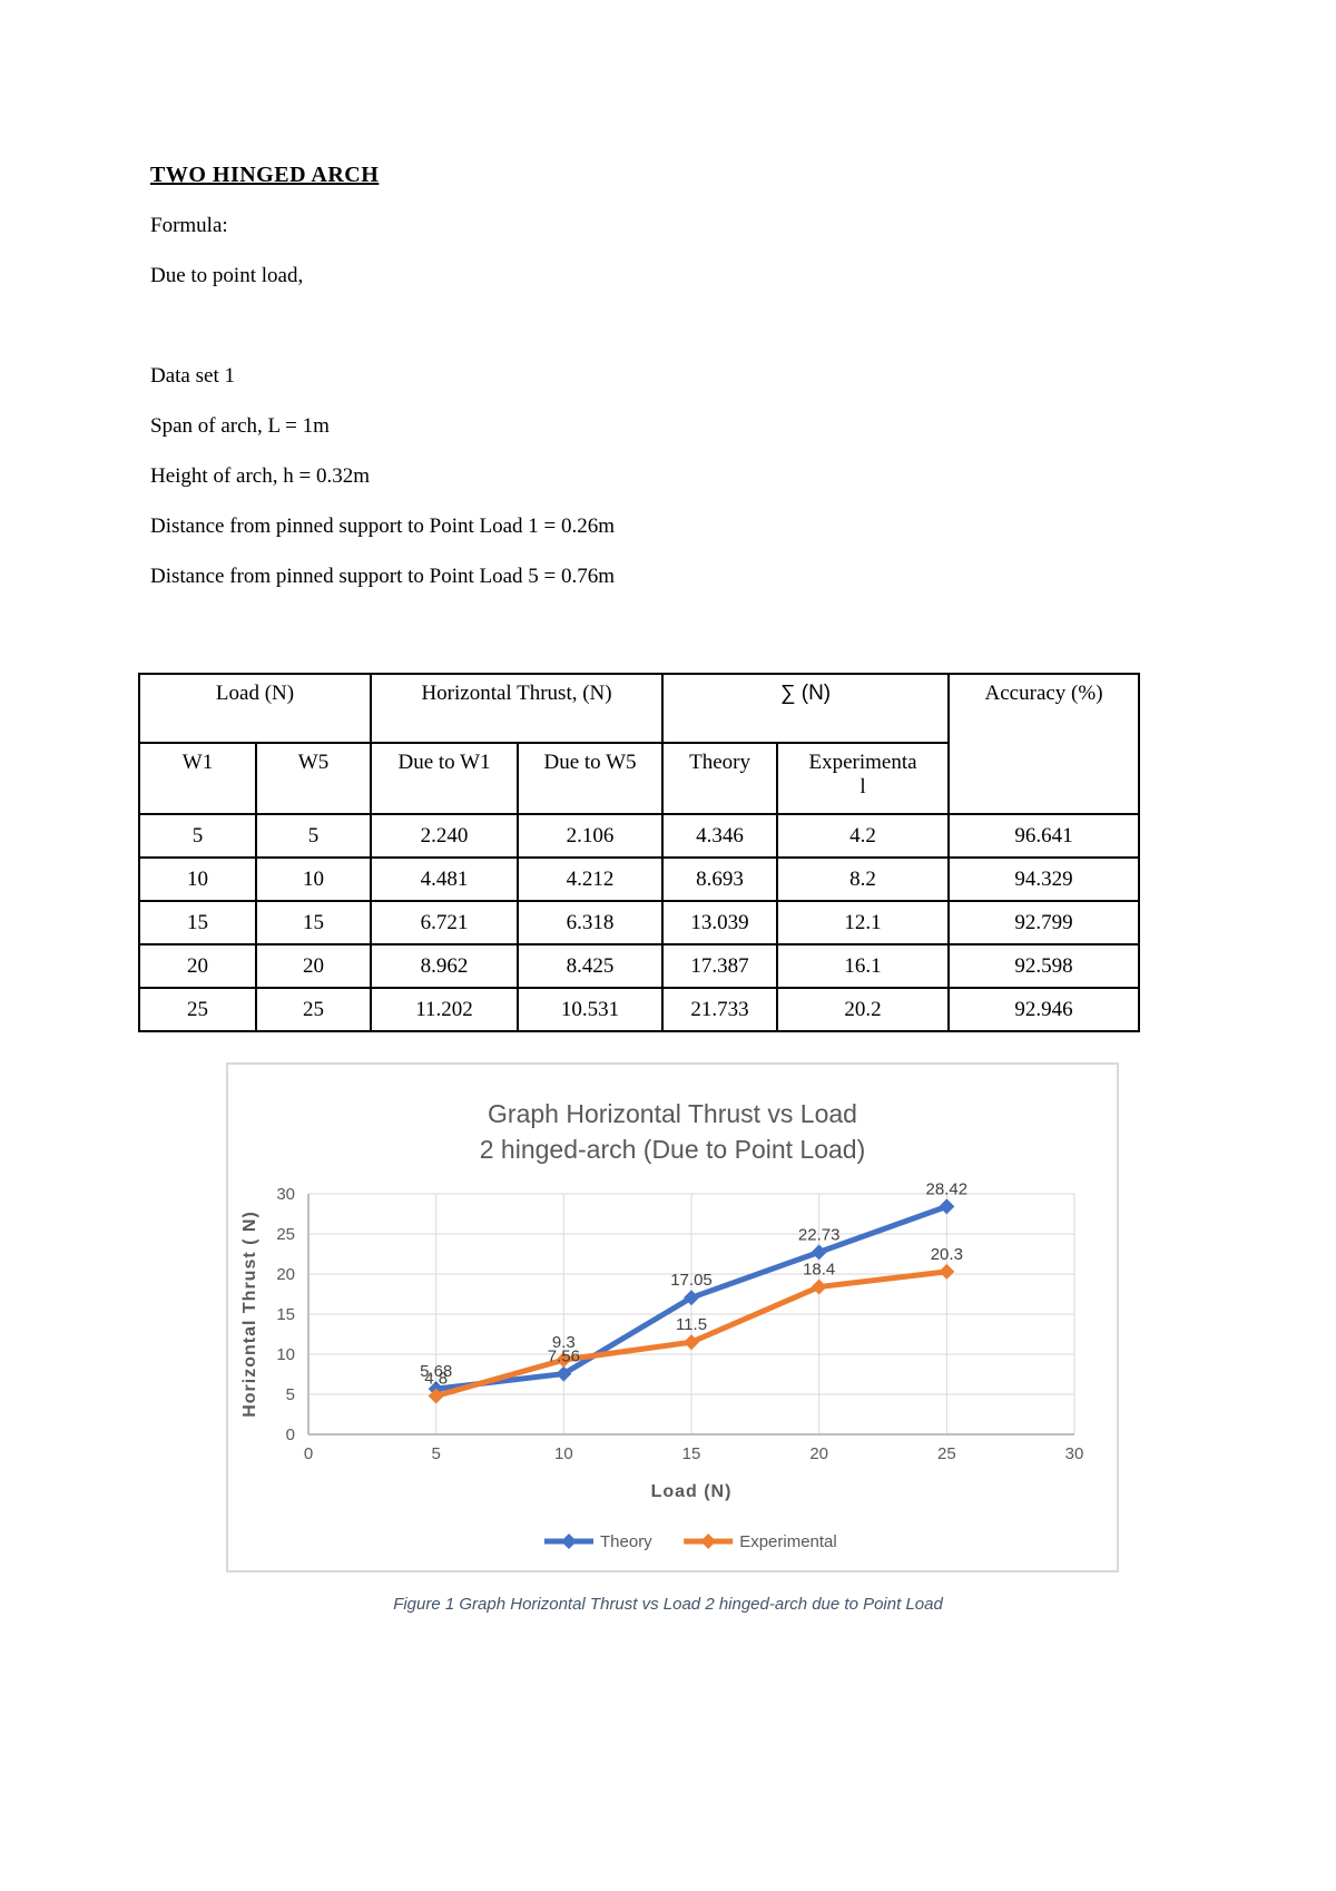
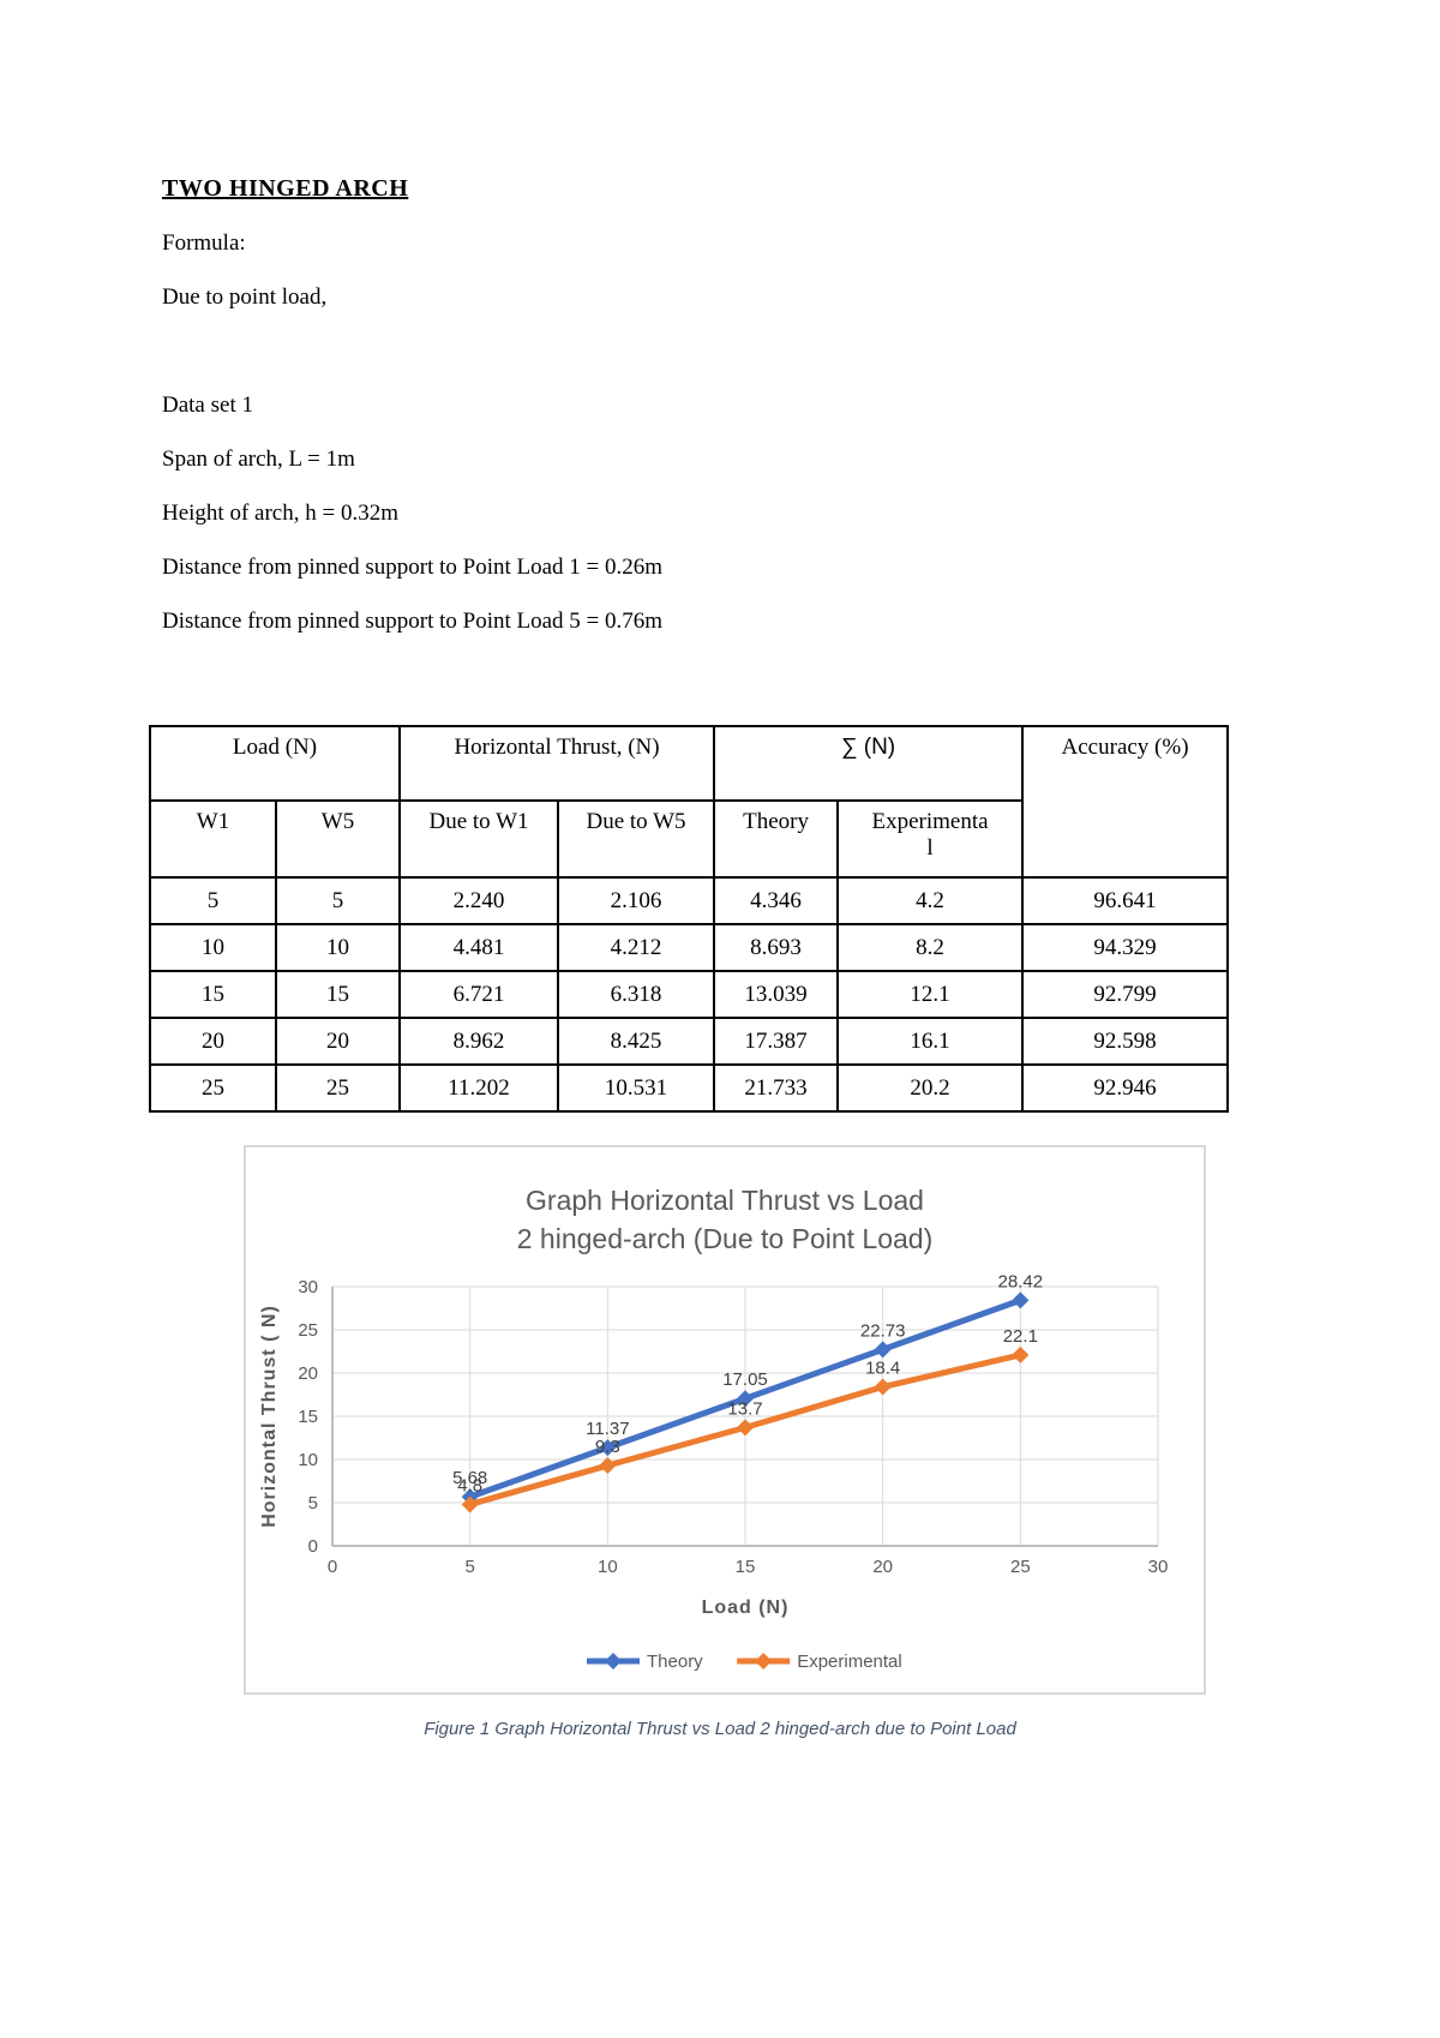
Theory/10: 7.56 -> 11.37
Experimental/15: 11.5 -> 13.7
Experimental/25: 20.3 -> 22.1
